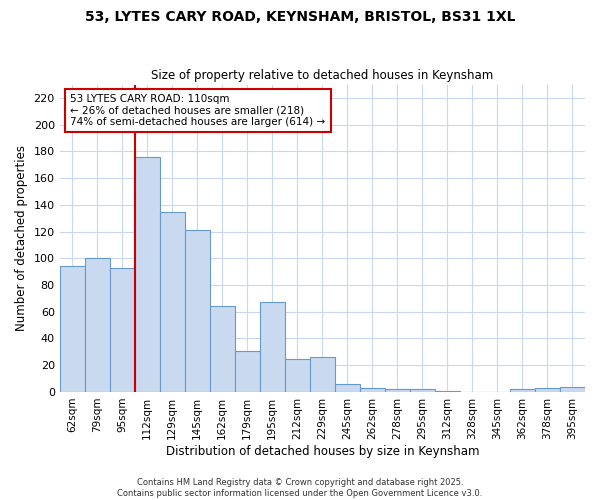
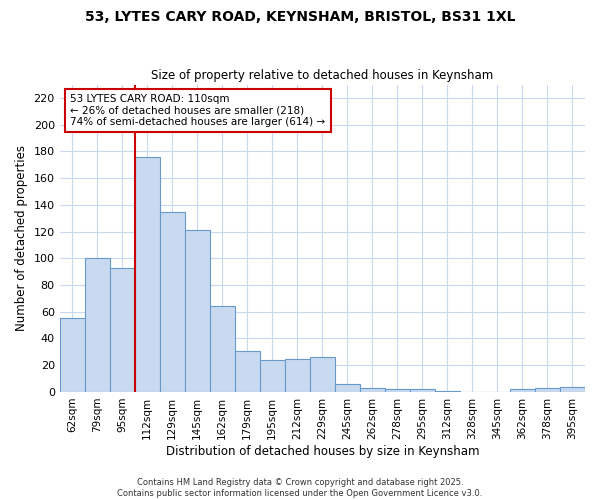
62sqm: 94 -> 55
195sqm: 67 -> 24
